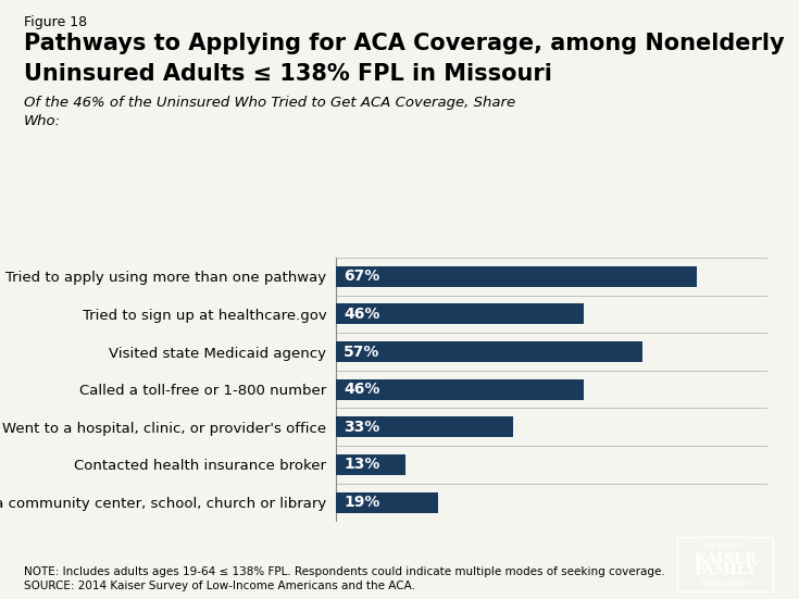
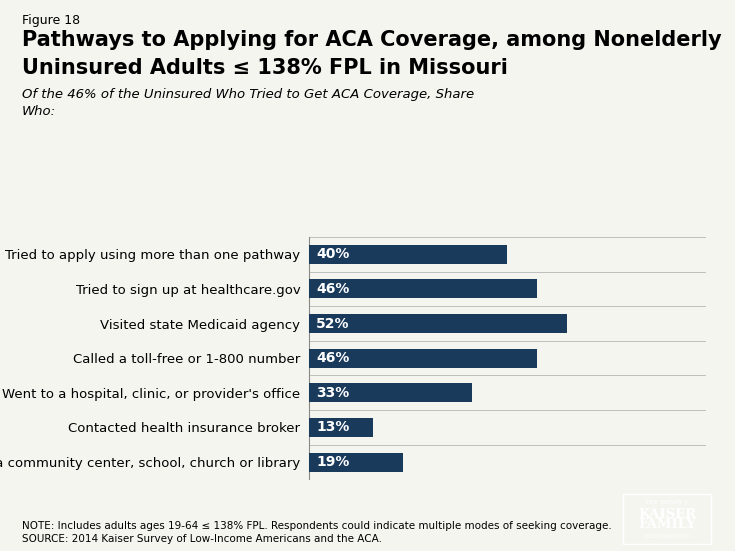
Tried to apply using more than one pathway: 67% -> 40%
Visited state Medicaid agency: 57% -> 52%
